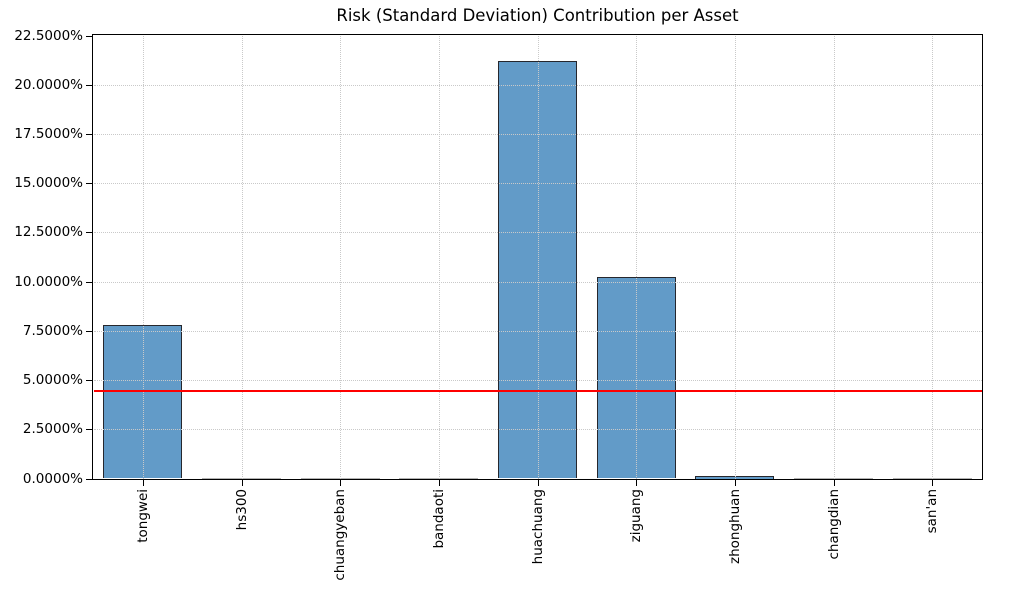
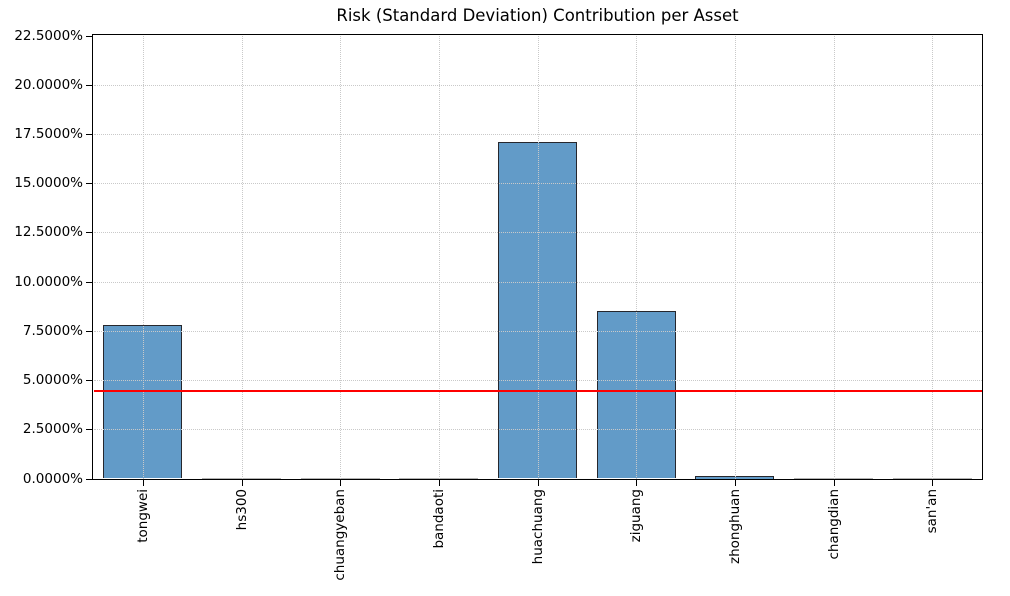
huachuang: 21.2% -> 17.1%
ziguang: 10.2% -> 8.5%
